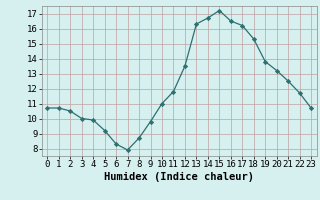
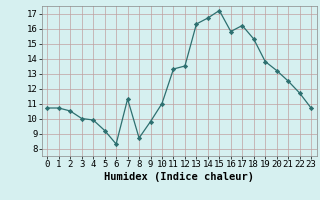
7: 7.9 -> 11.3
11: 11.8 -> 13.3
16: 16.5 -> 15.8
